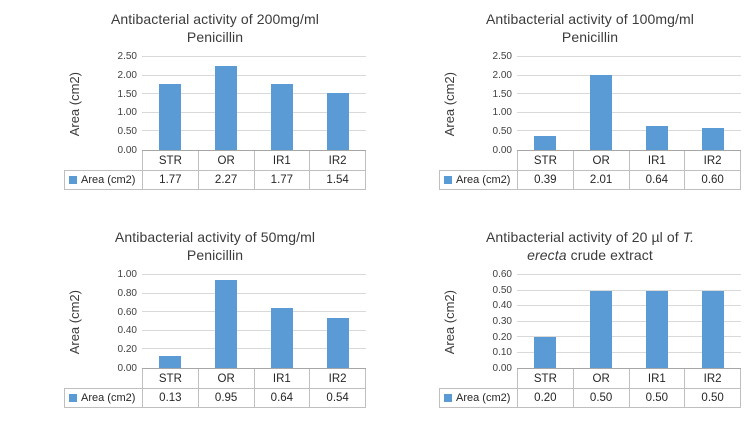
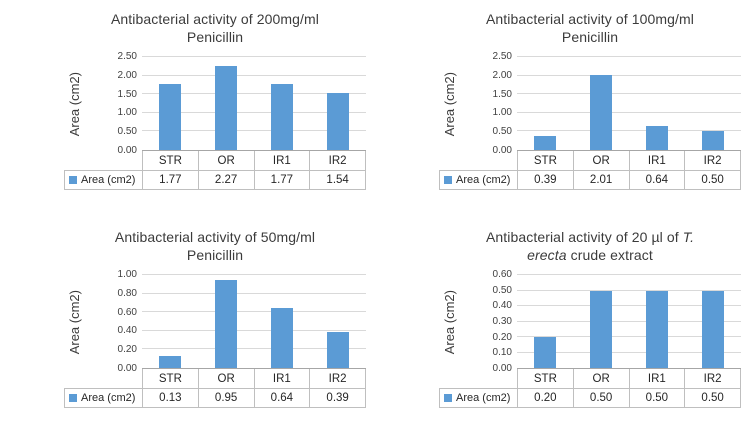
Antibacterial activity of 100mg/ml Penicillin/IR2: 0.60 -> 0.50
Antibacterial activity of 50mg/ml Penicillin/IR2: 0.54 -> 0.39
